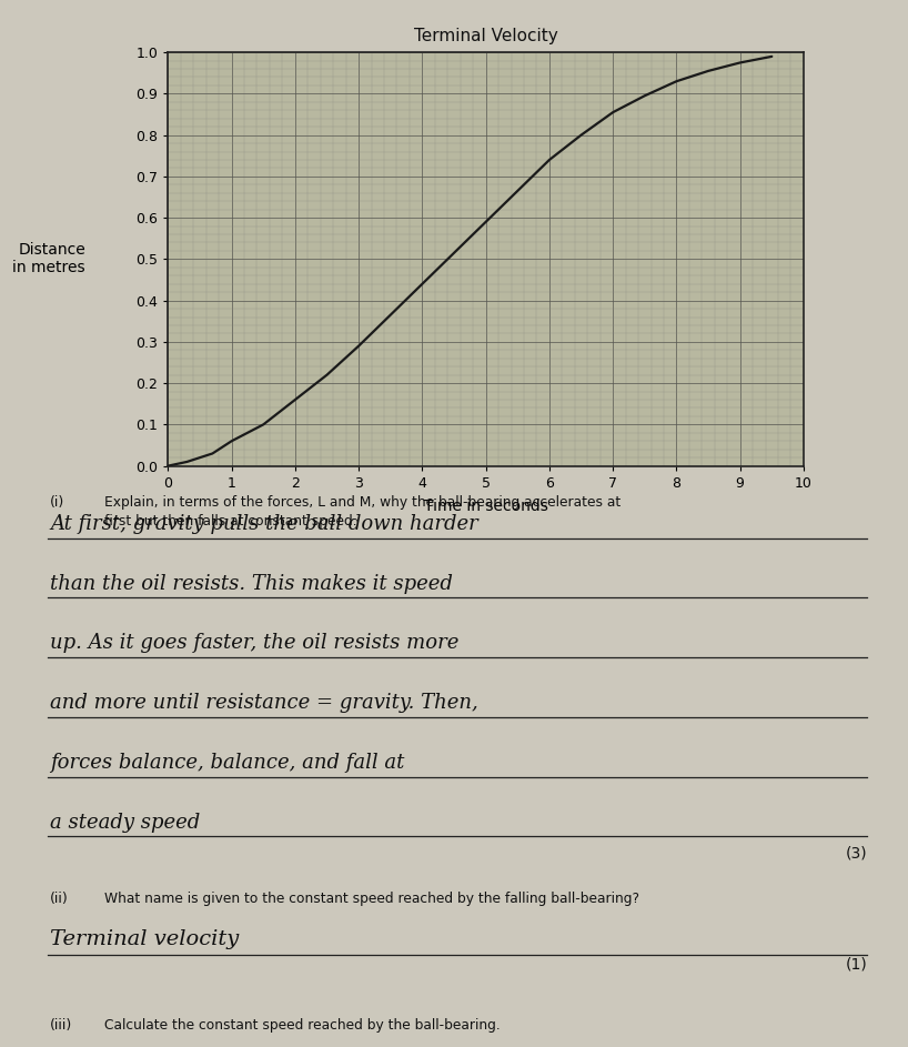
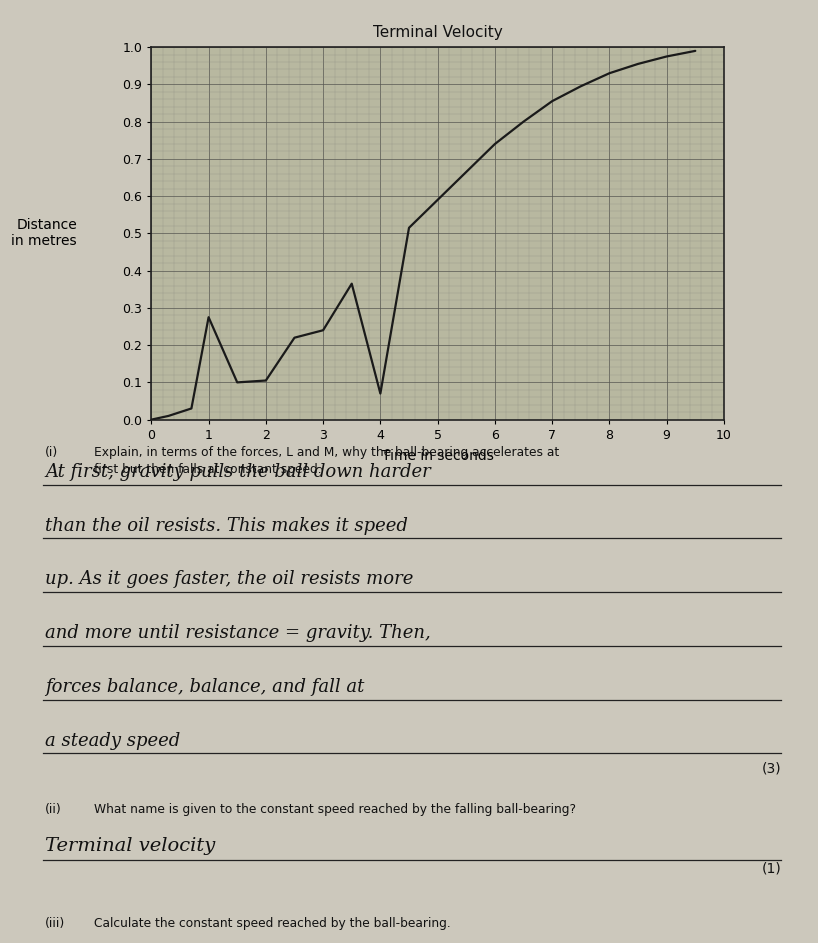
1: 0.060 -> 0.275
2: 0.160 -> 0.105
3: 0.290 -> 0.240
4: 0.440 -> 0.070
